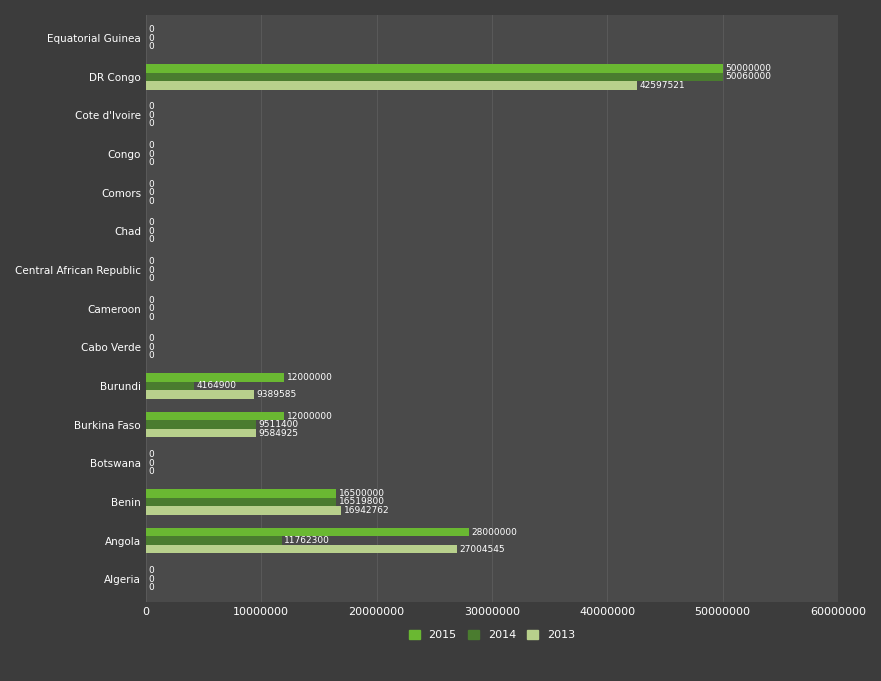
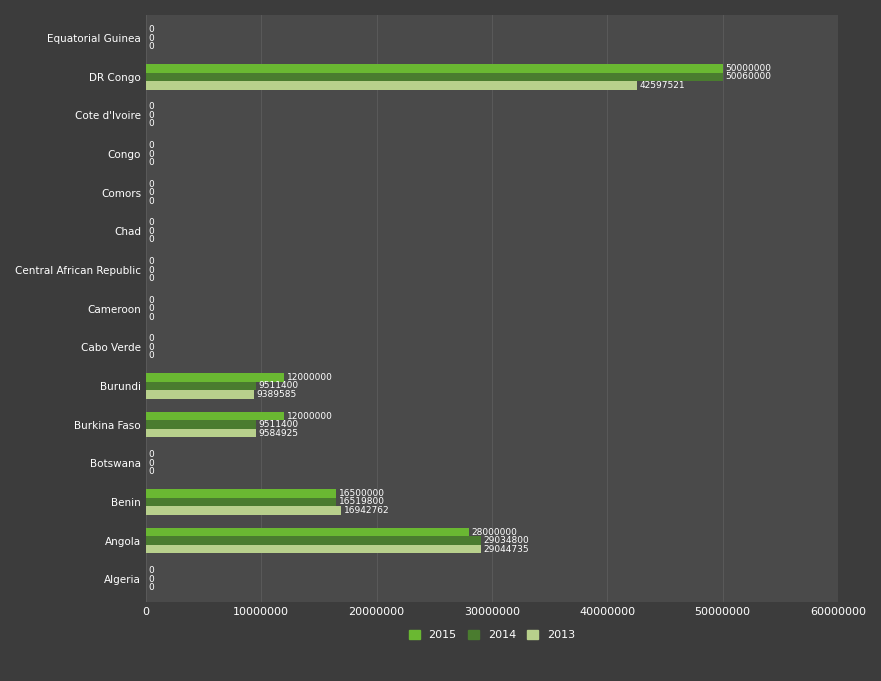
2014/Burundi: 4164900 -> 9511400
2014/Angola: 11762300 -> 29034800
2013/Angola: 27004545 -> 29044735
